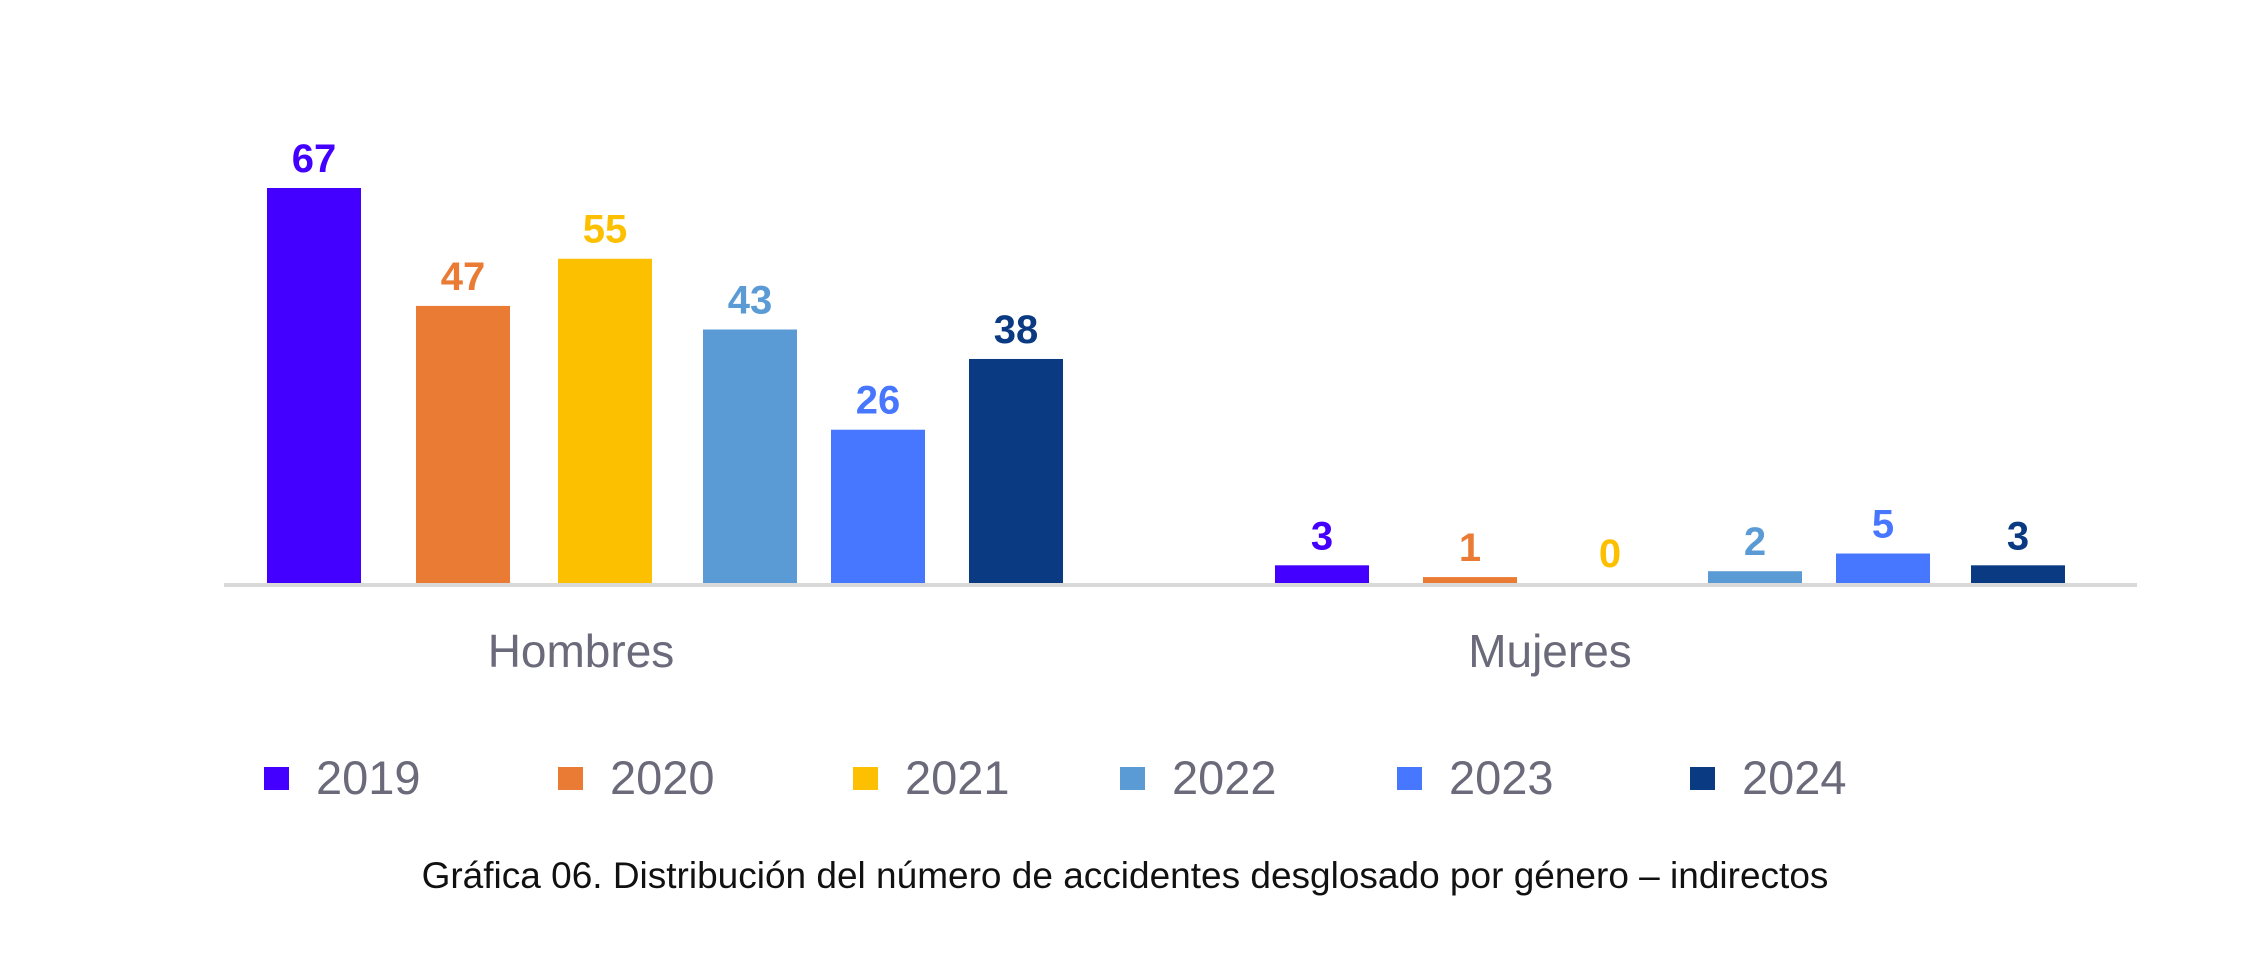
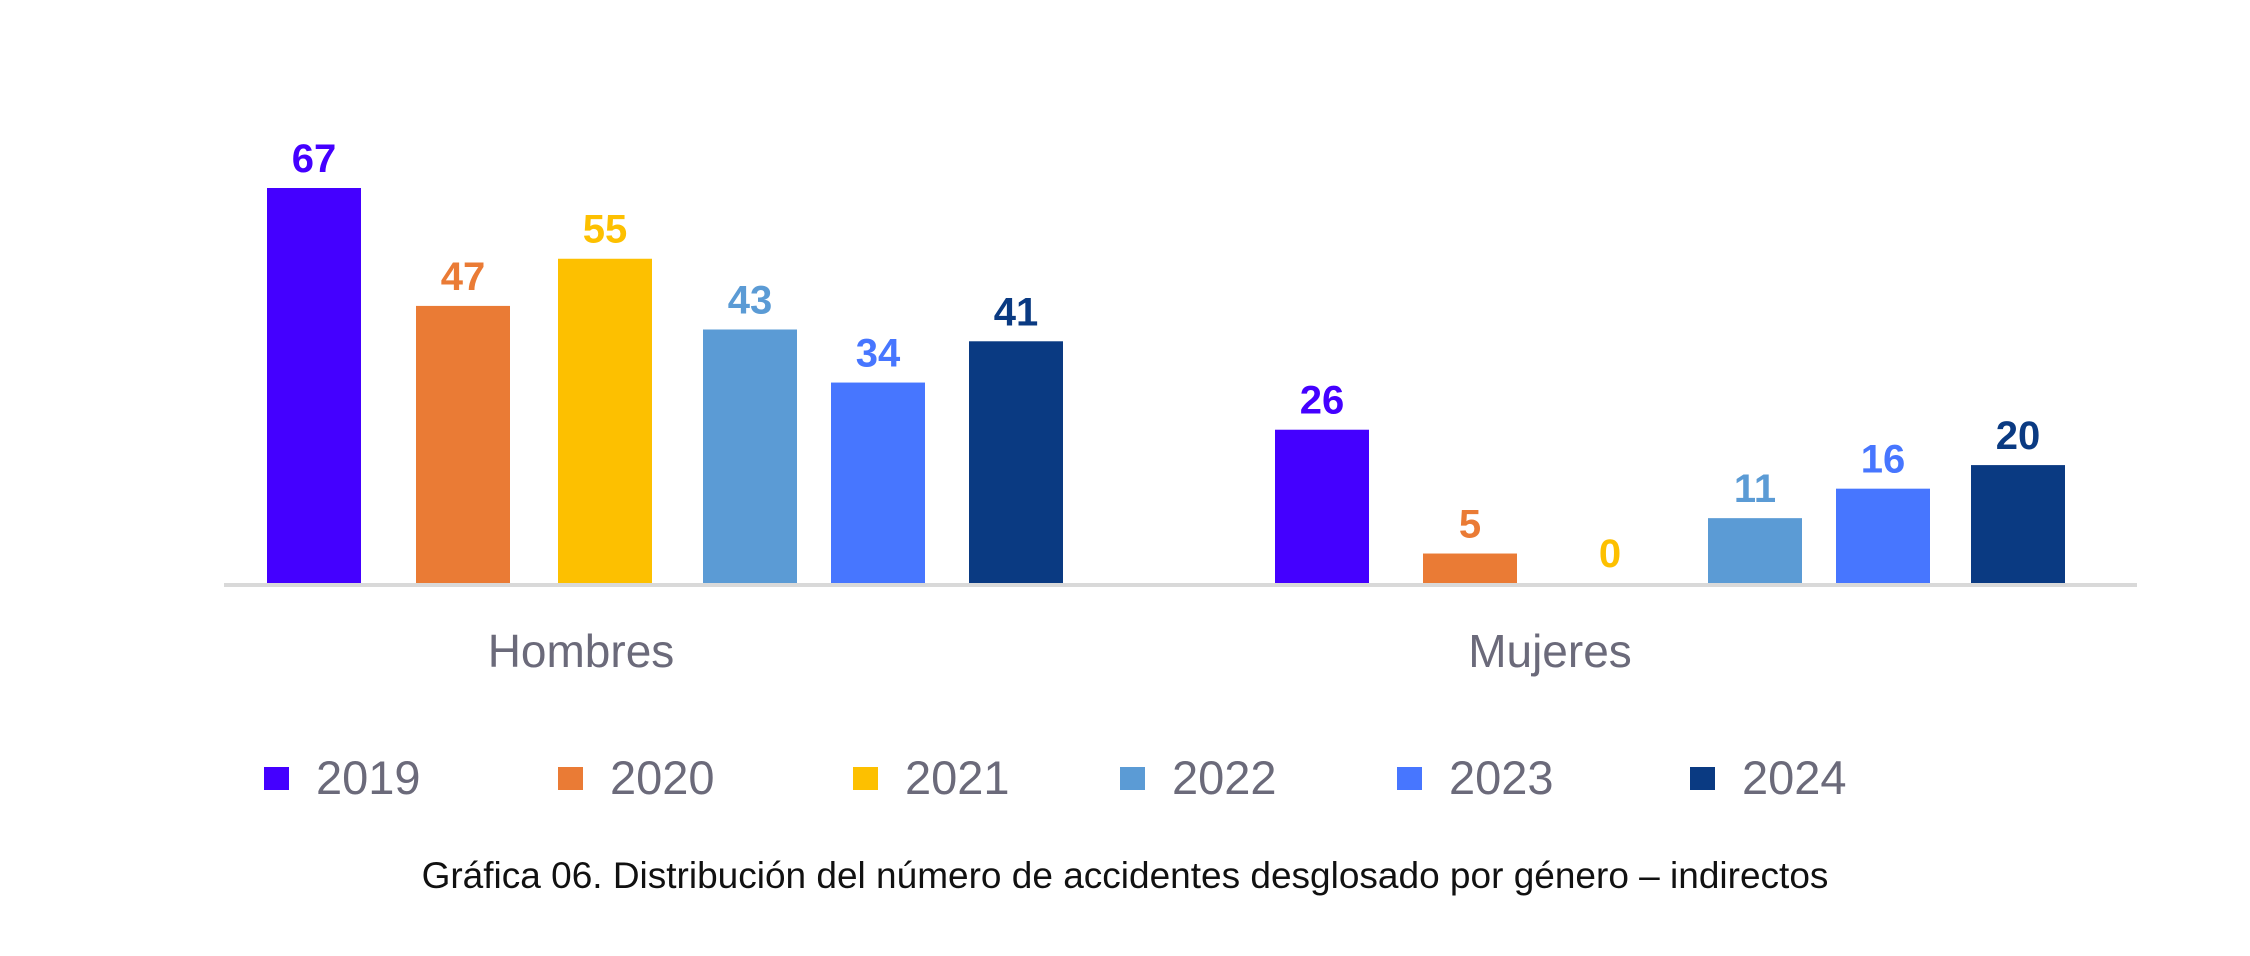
2023/Hombres: 26 -> 34
2024/Hombres: 38 -> 41
2019/Mujeres: 3 -> 26
2020/Mujeres: 1 -> 5
2022/Mujeres: 2 -> 11
2023/Mujeres: 5 -> 16
2024/Mujeres: 3 -> 20
